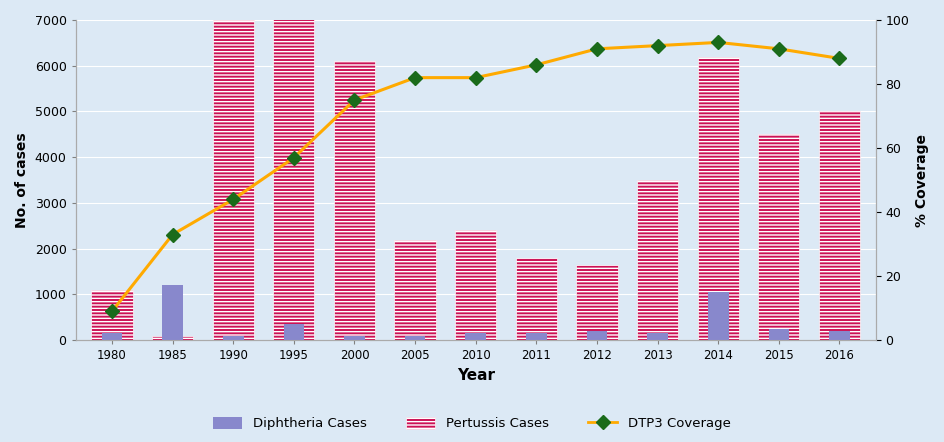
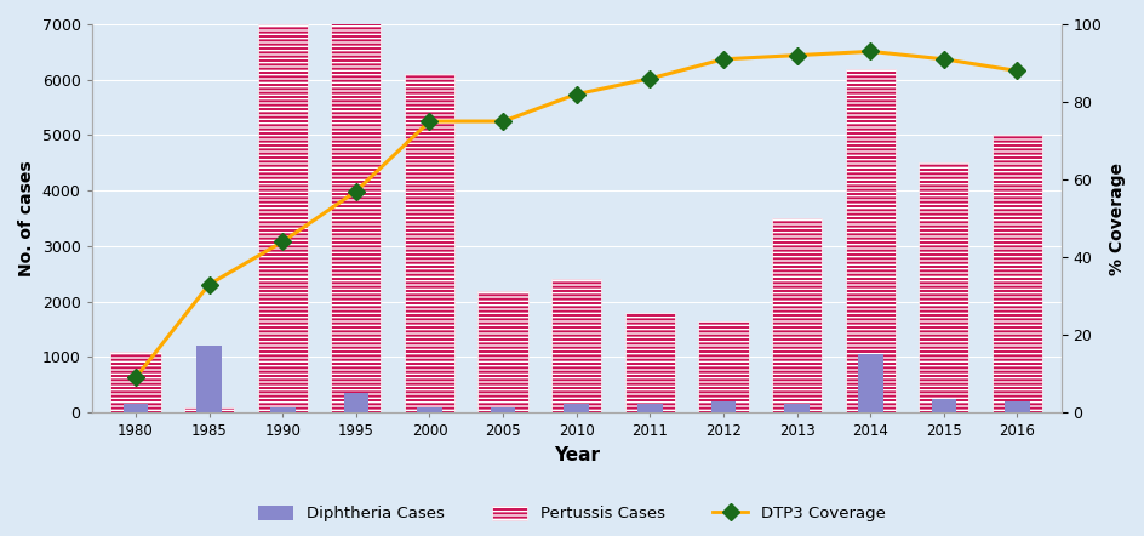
DTP3 Coverage/2005: 82 -> 75
